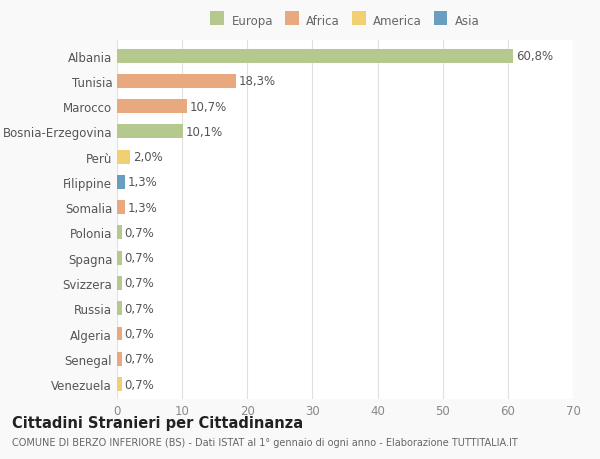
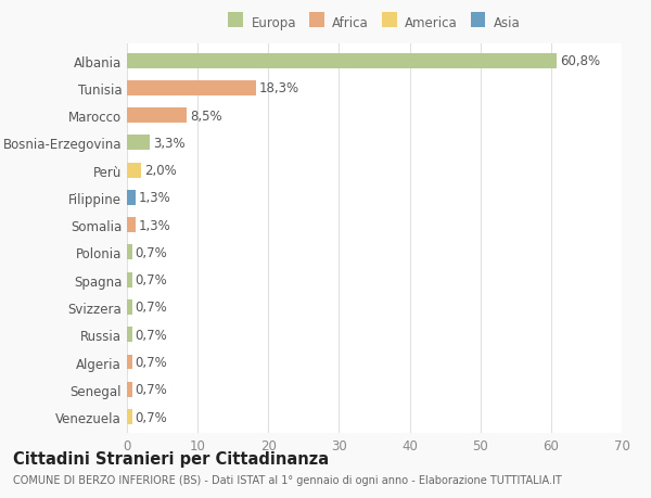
Marocco: 10,7% -> 8,5%
Bosnia-Erzegovina: 10,1% -> 3,3%
